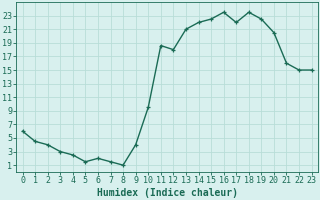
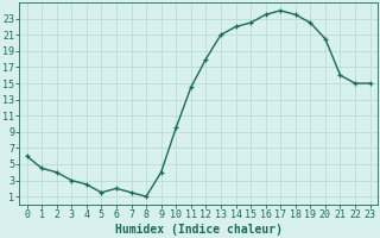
11: 18.6 -> 14.5
17: 22.0 -> 24.0
